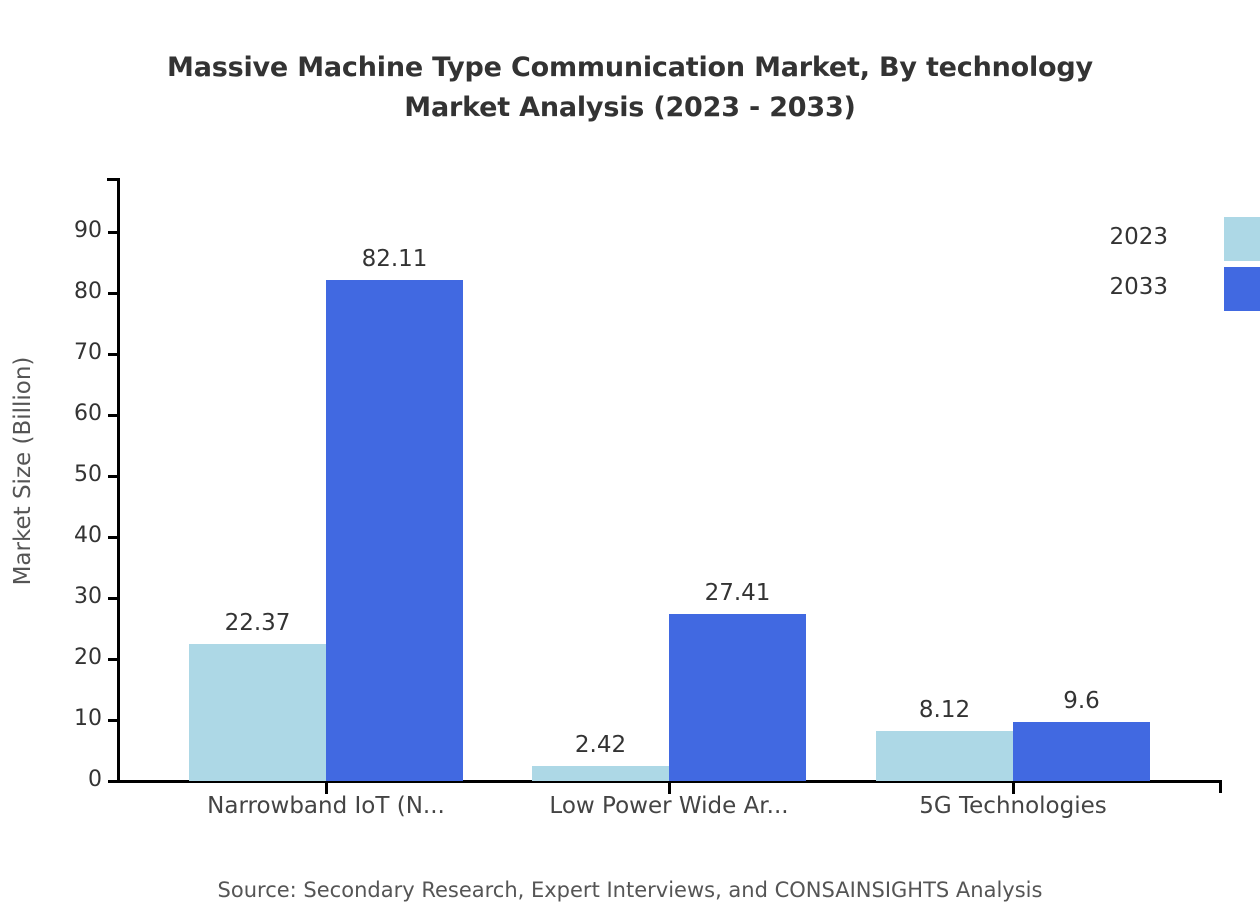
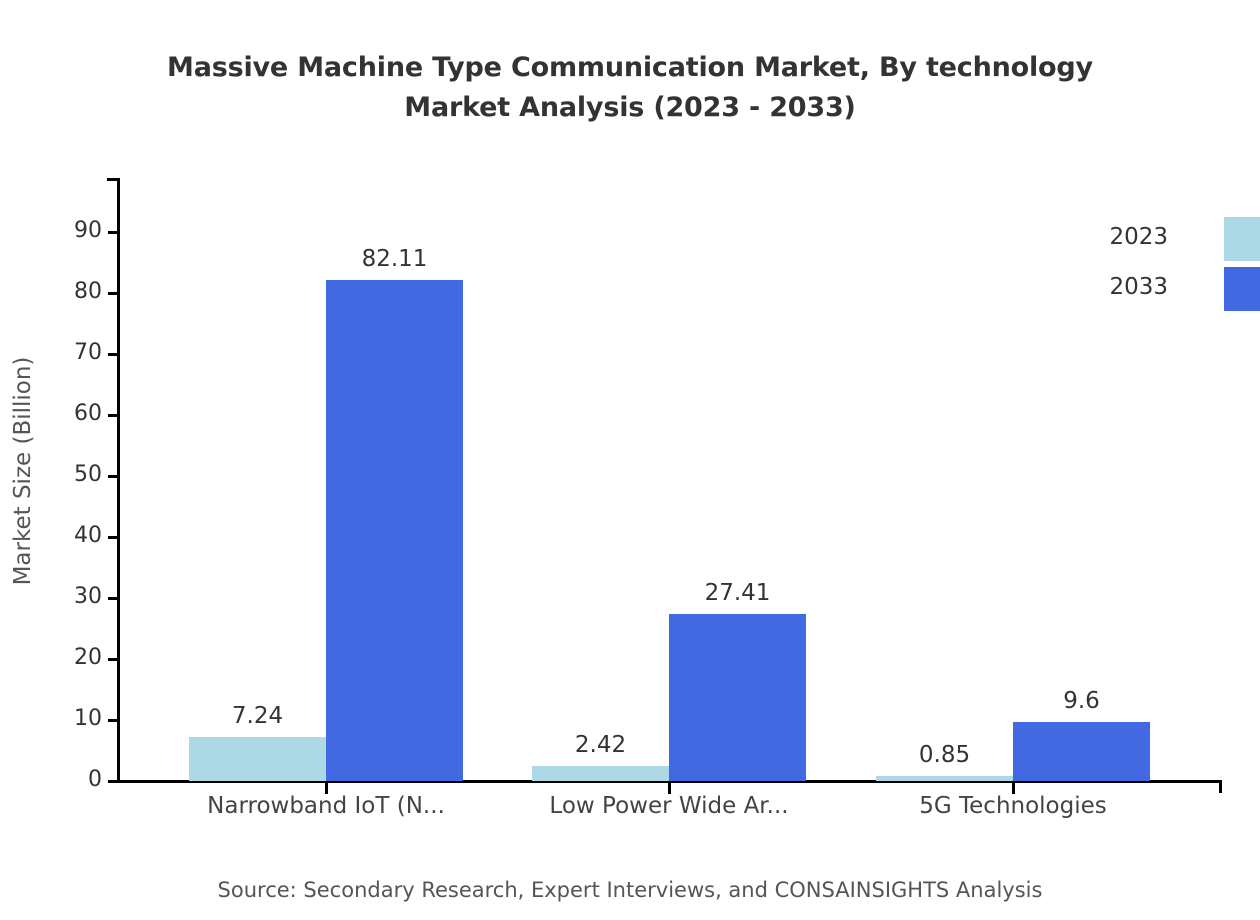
2023/Narrowband IoT (N...: 22.37 -> 7.24
2023/5G Technologies: 8.12 -> 0.85
